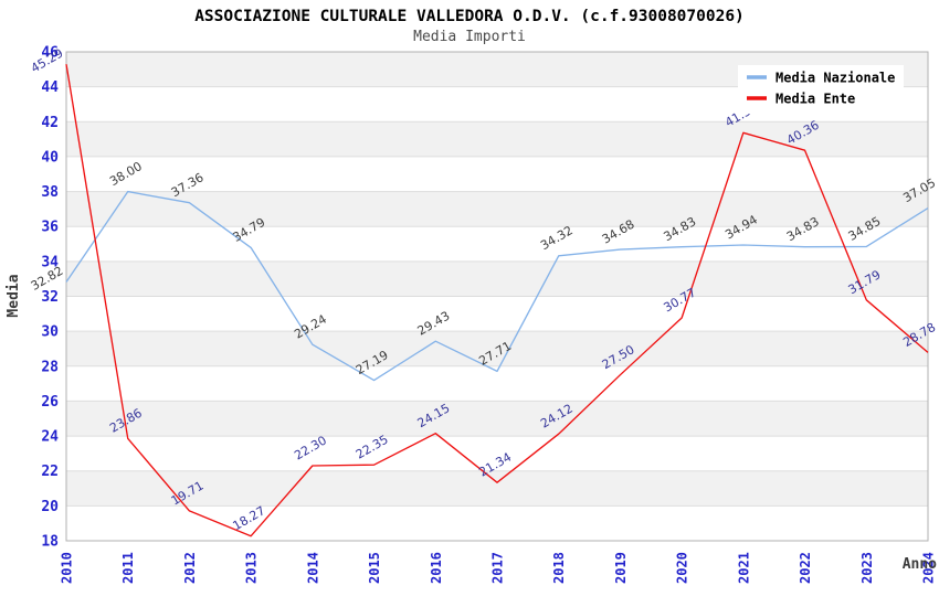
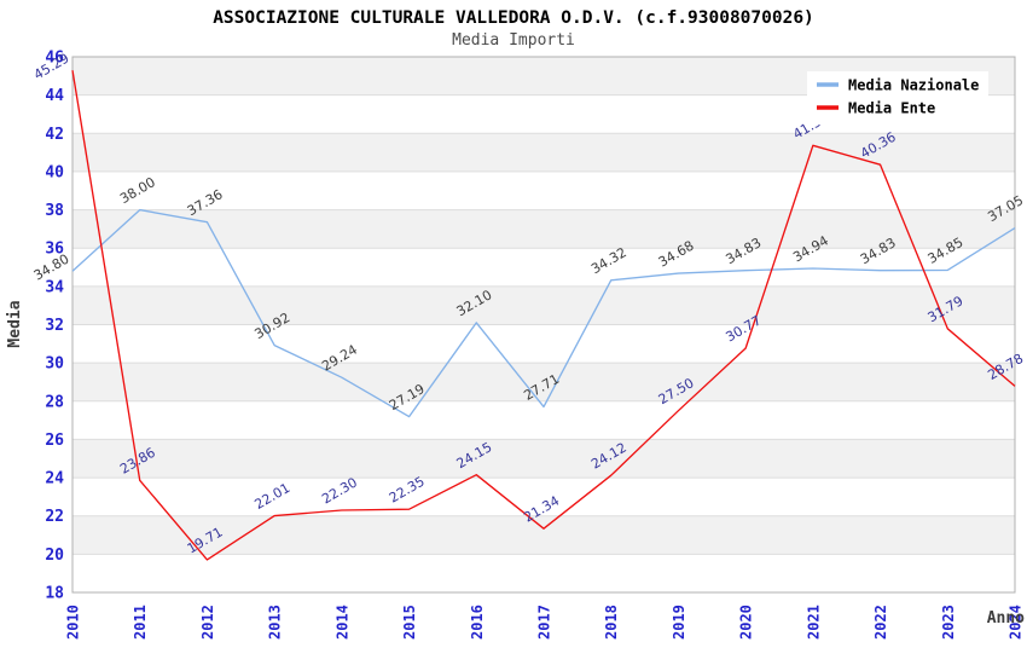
Media Nazionale/2010: 32.82 -> 34.80
Media Nazionale/2013: 34.79 -> 30.92
Media Ente/2013: 18.27 -> 22.01
Media Nazionale/2016: 29.43 -> 32.10
